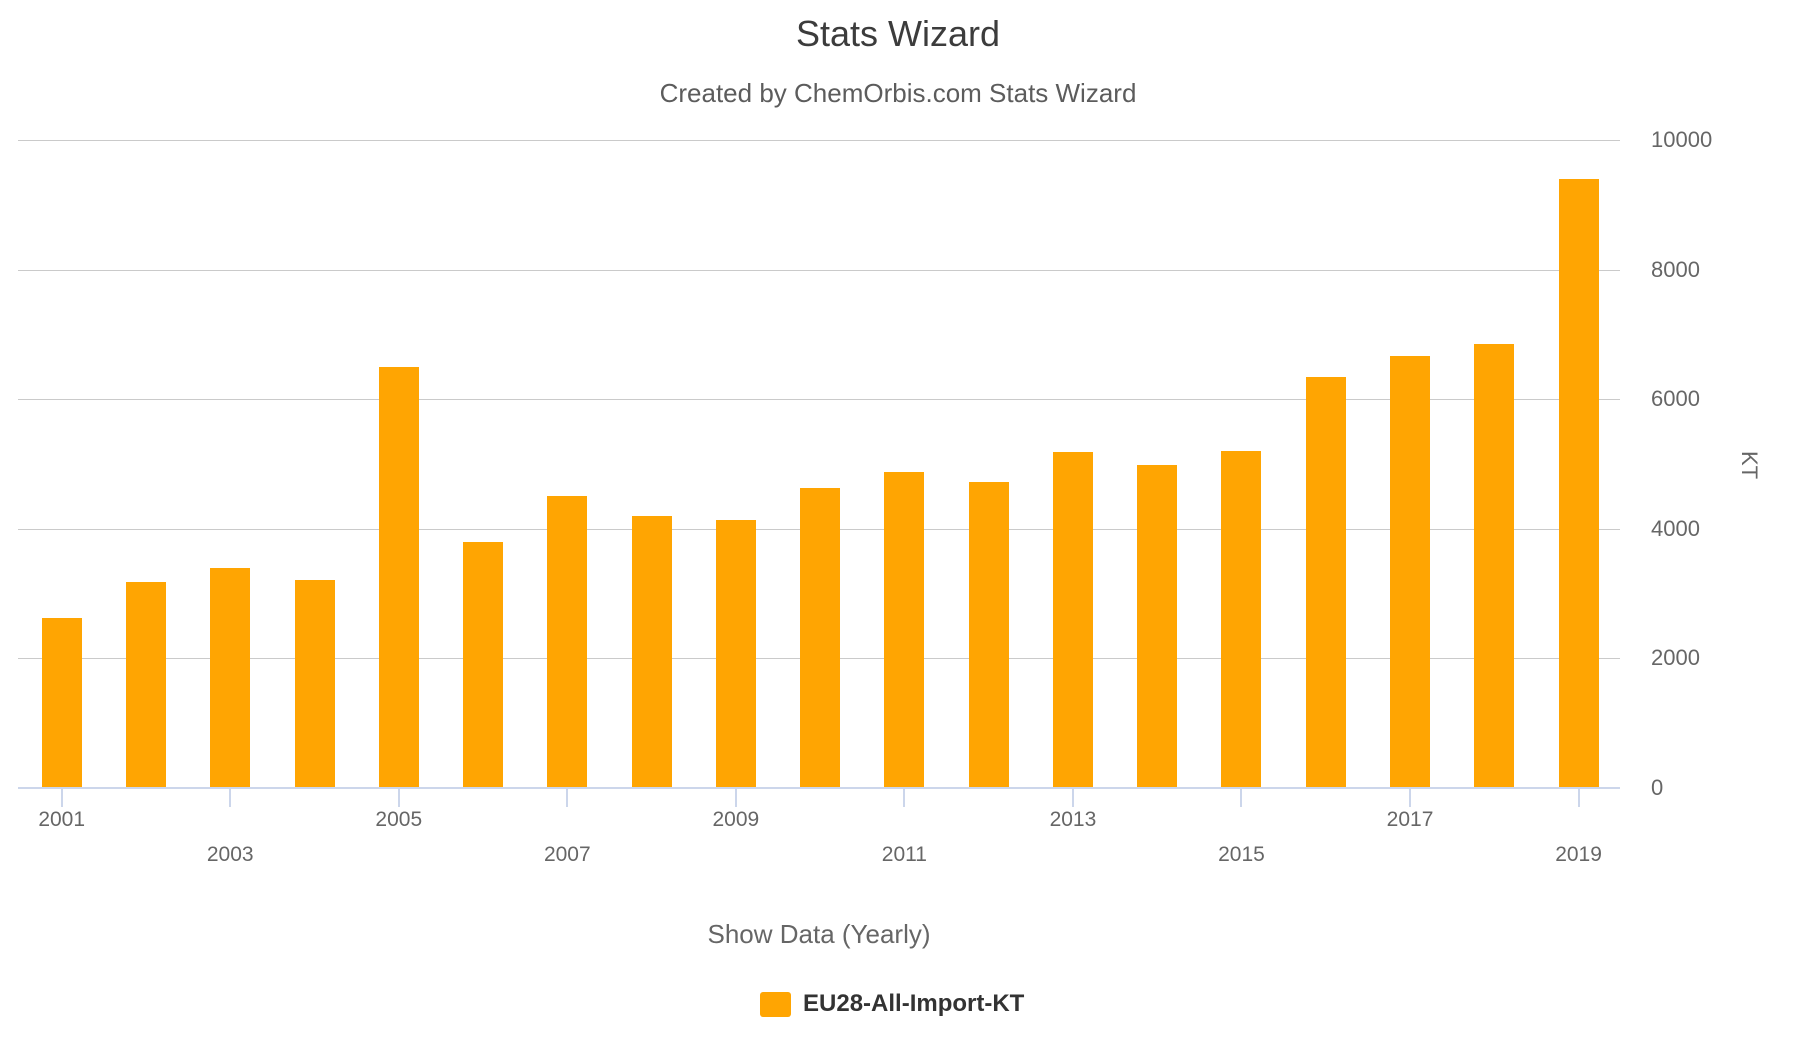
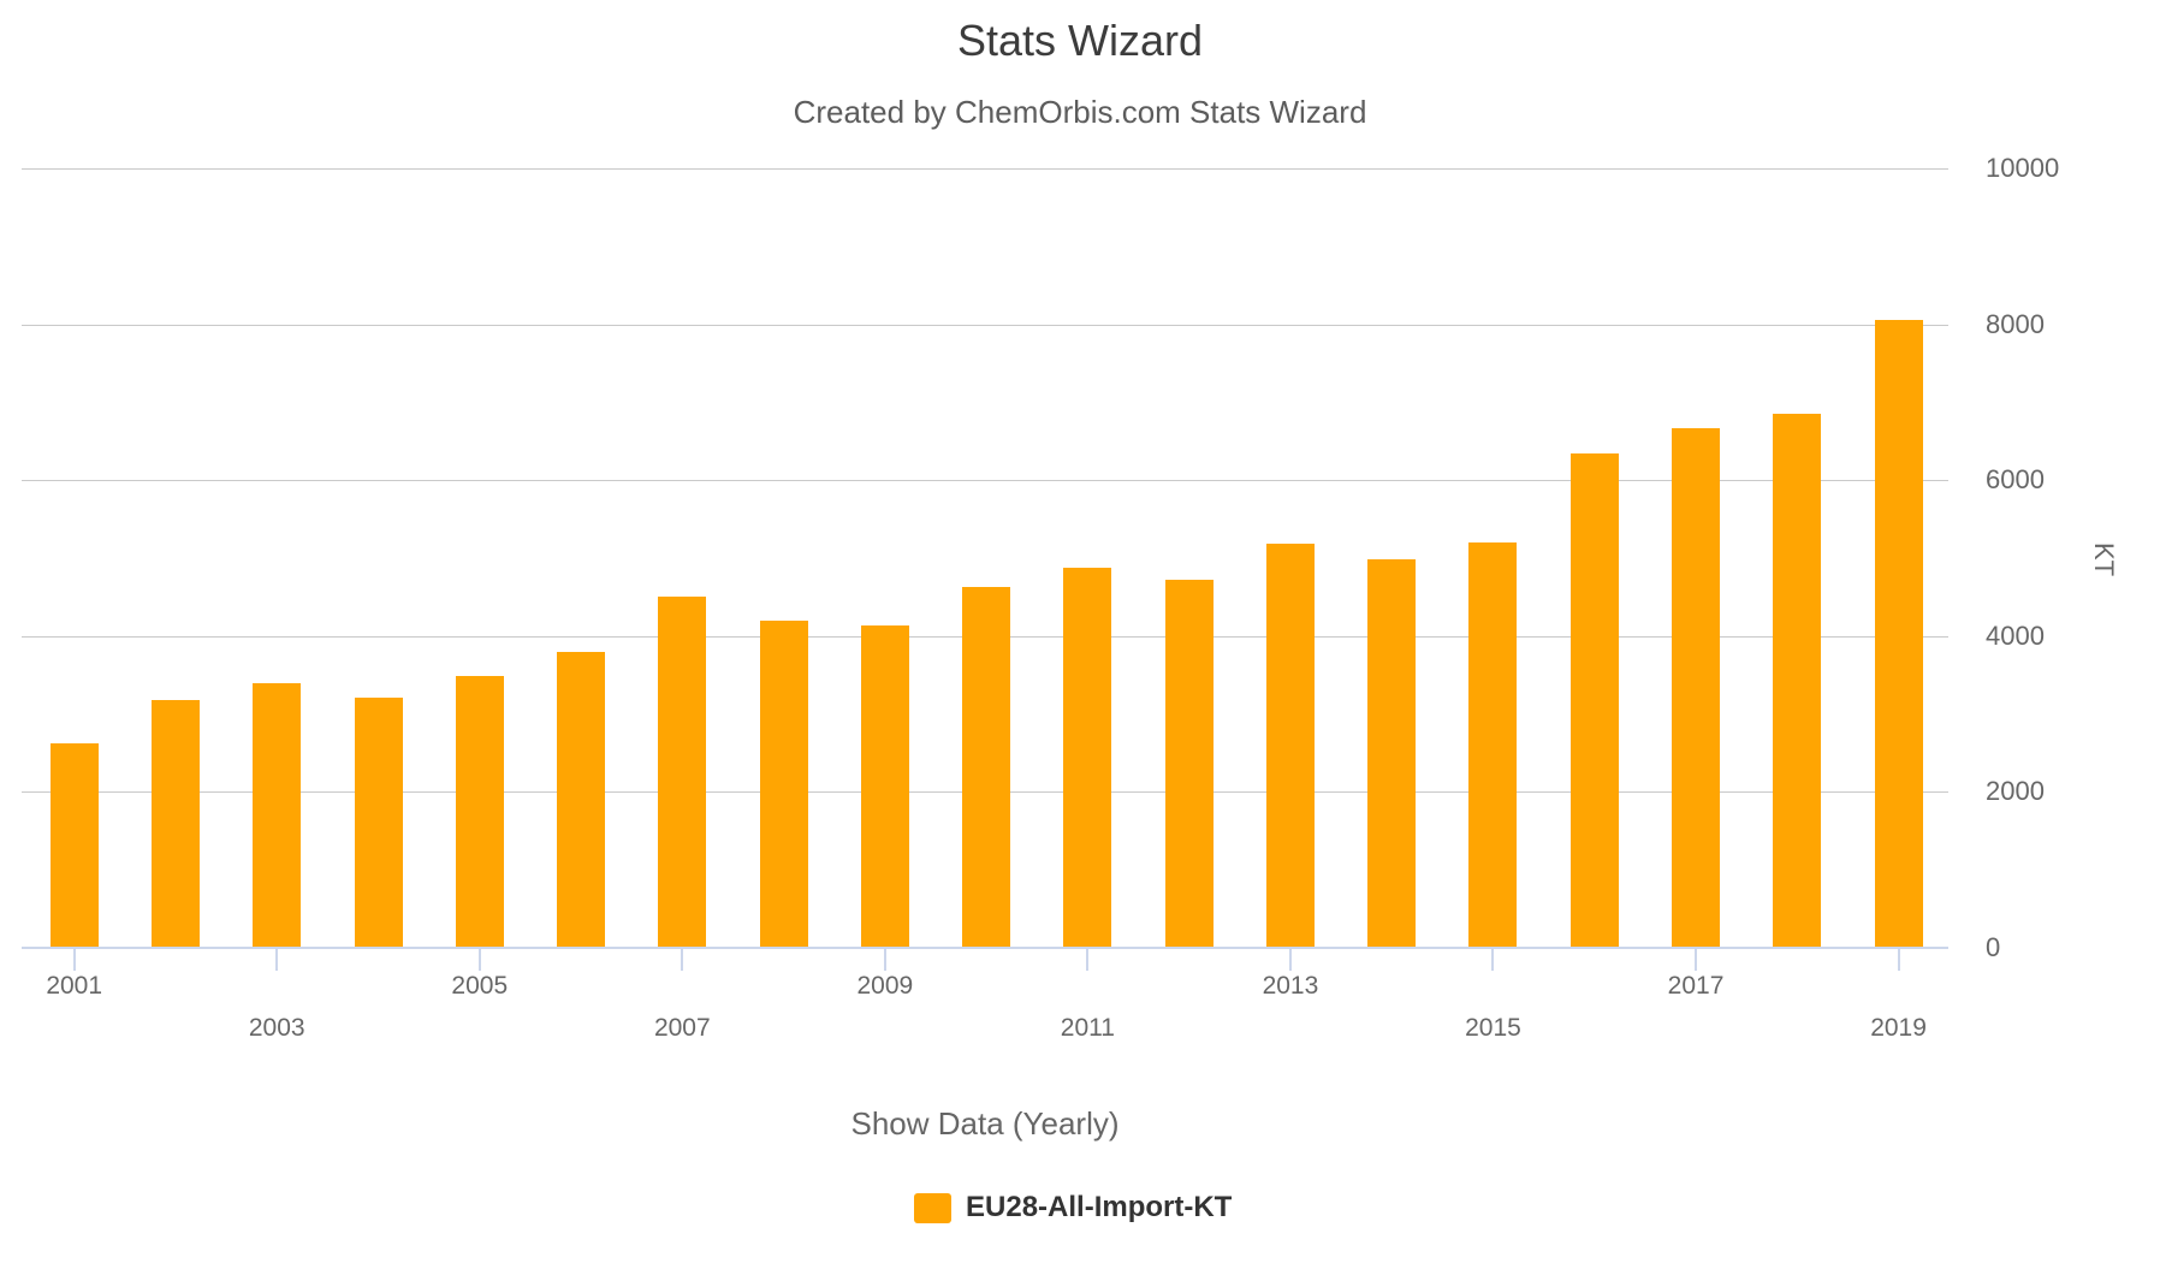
2005: 6500 -> 3500
2019: 9400 -> 8100
